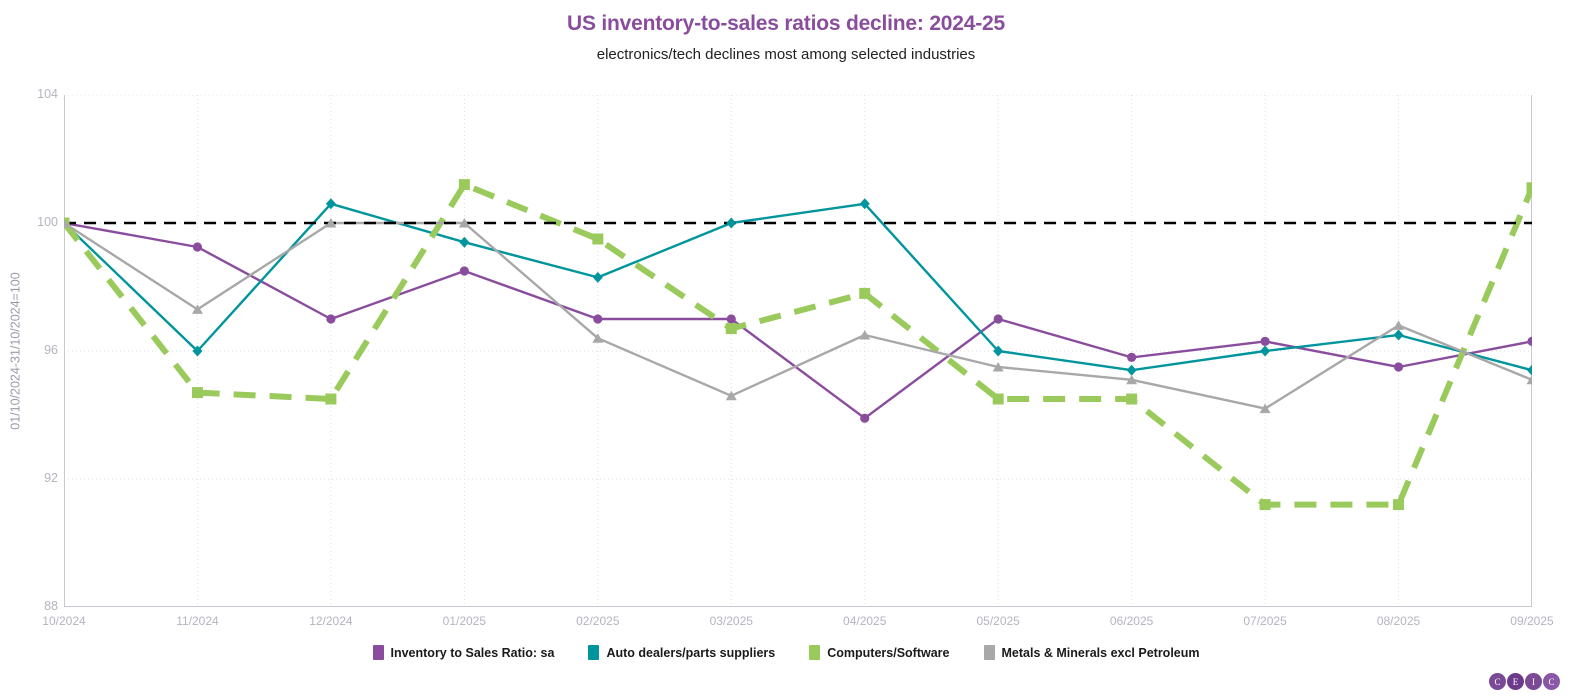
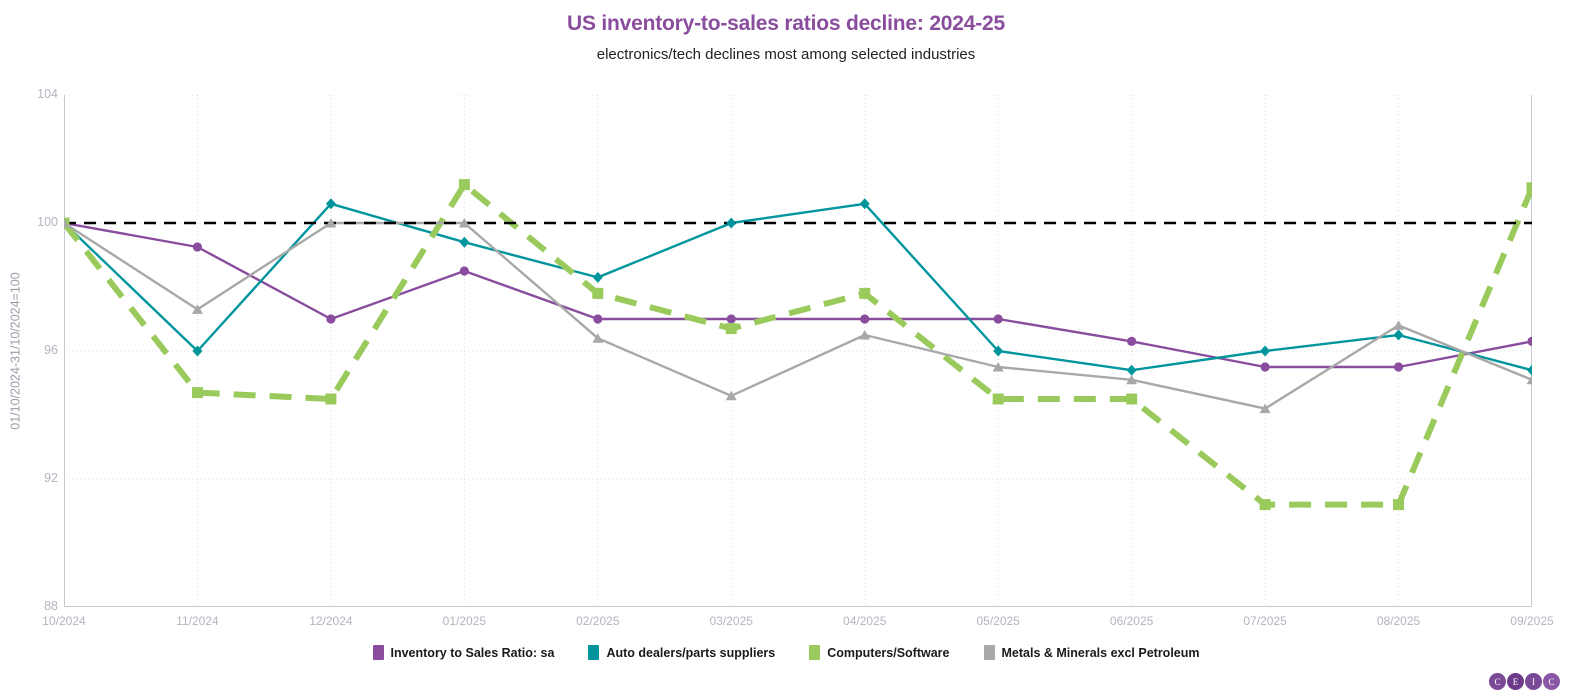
Computers/Software/02/2025: 99.5 -> 97.8
Inventory to Sales Ratio: sa/04/2025: 93.9 -> 97.0
Inventory to Sales Ratio: sa/06/2025: 95.8 -> 96.3
Inventory to Sales Ratio: sa/07/2025: 96.3 -> 95.5
